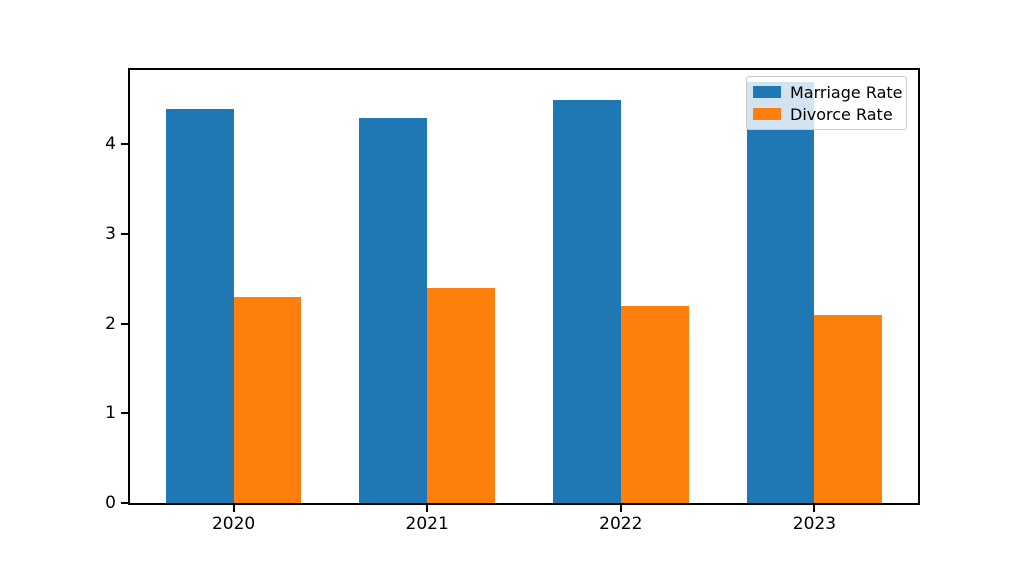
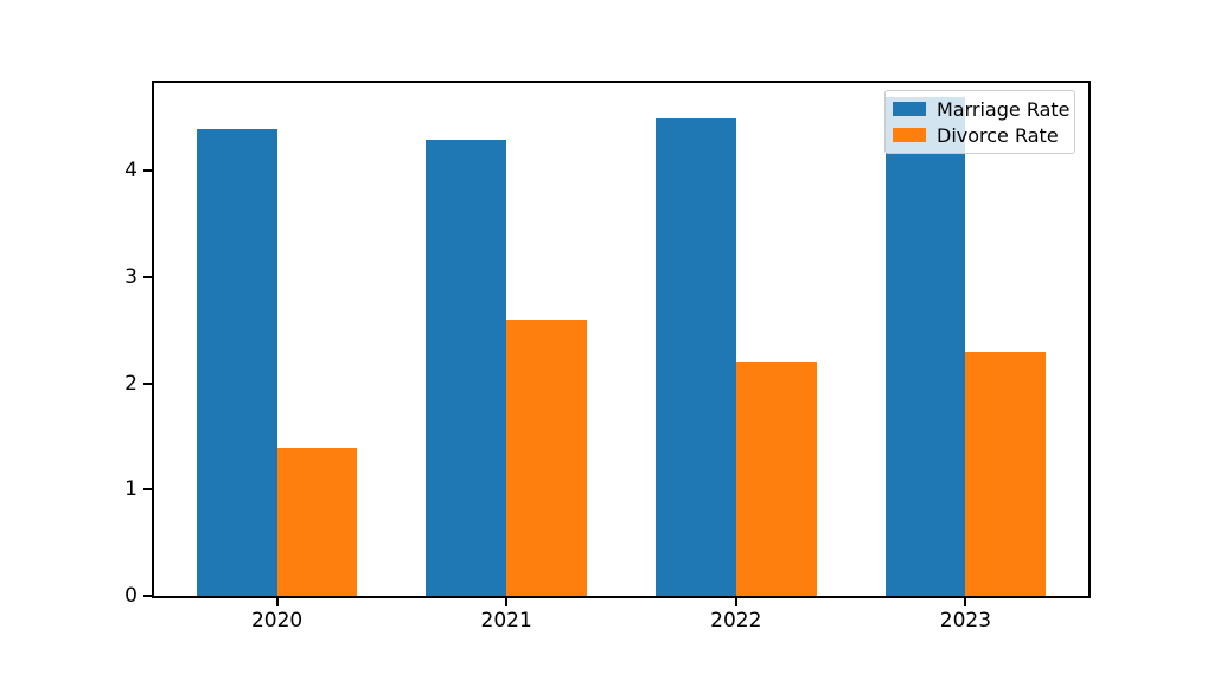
Divorce Rate/2020: 2.3 -> 1.4
Divorce Rate/2021: 2.4 -> 2.6
Divorce Rate/2023: 2.1 -> 2.3
